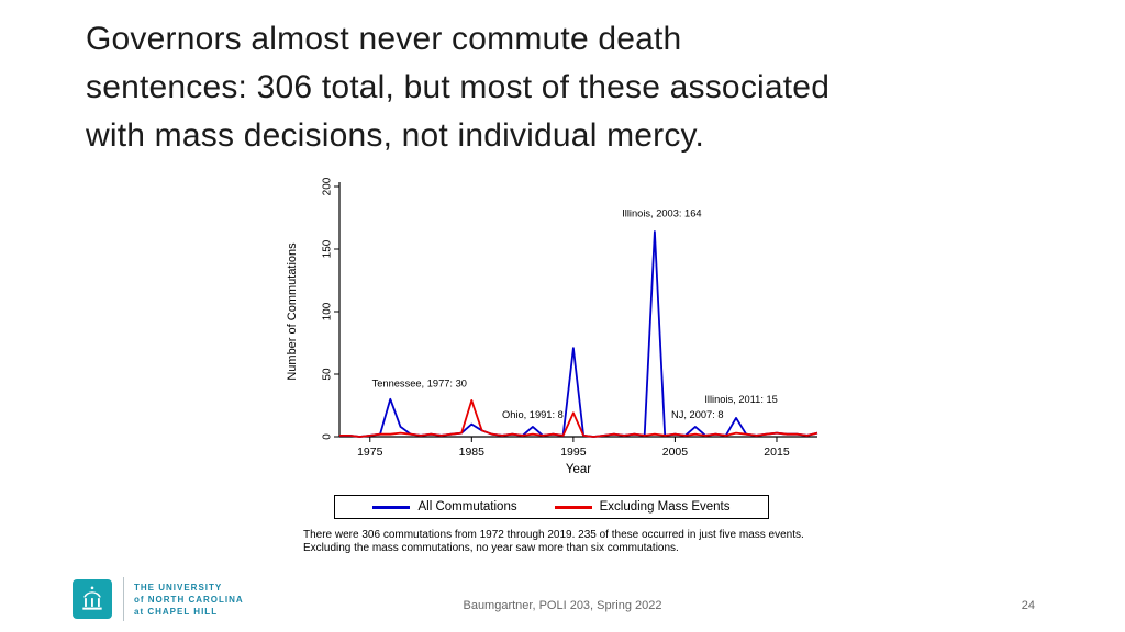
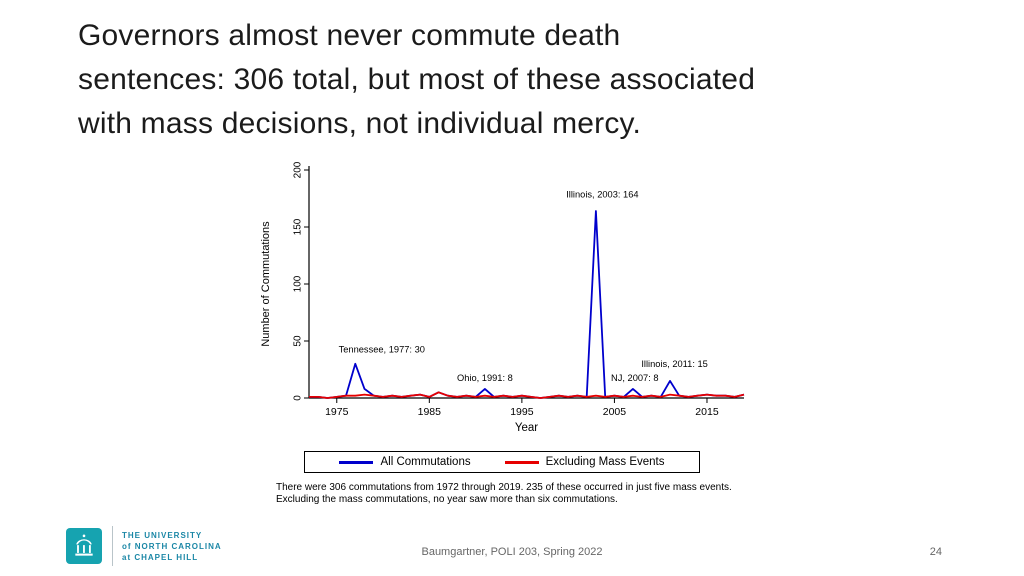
All Commutations/1985: 10 -> 1
Excluding Mass Events/1985: 29 -> 1
All Commutations/1995: 71 -> 2
Excluding Mass Events/1995: 19 -> 2
